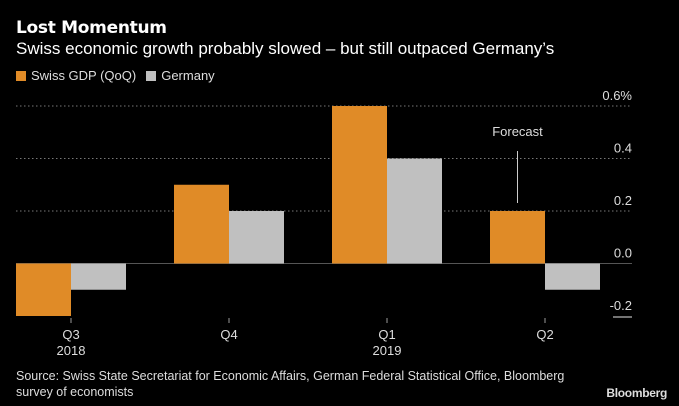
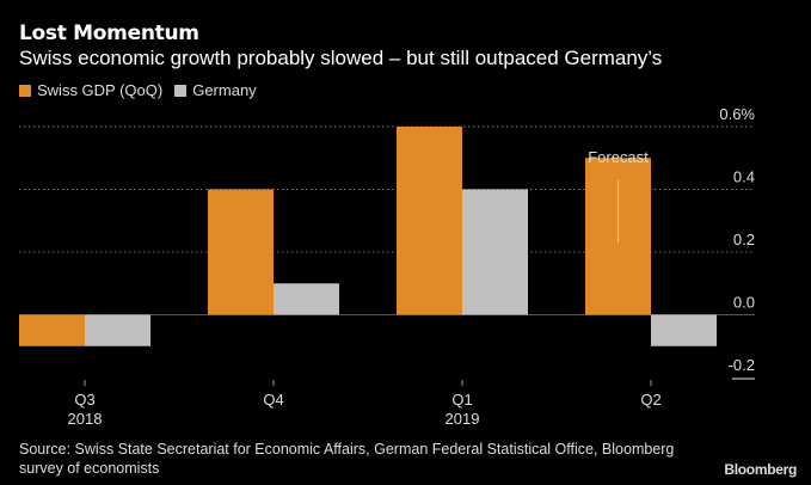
Swiss GDP (QoQ)/Q3: -0.2% -> -0.1%
Swiss GDP (QoQ)/Q4: 0.3% -> 0.4%
Germany/Q4: 0.2% -> 0.1%
Swiss GDP (QoQ)/Q2: 0.2% -> 0.5%
